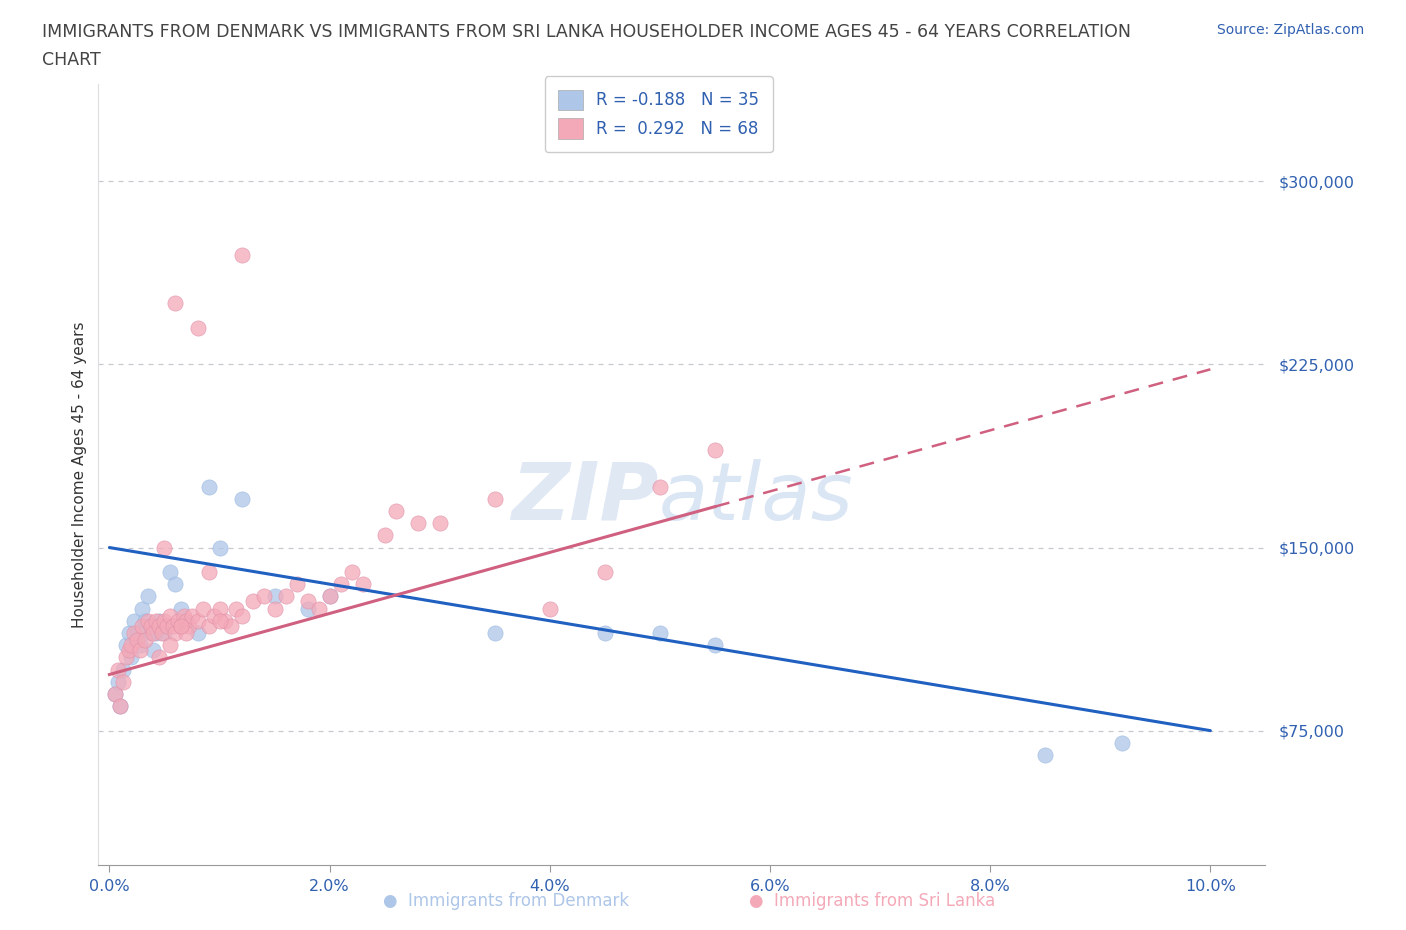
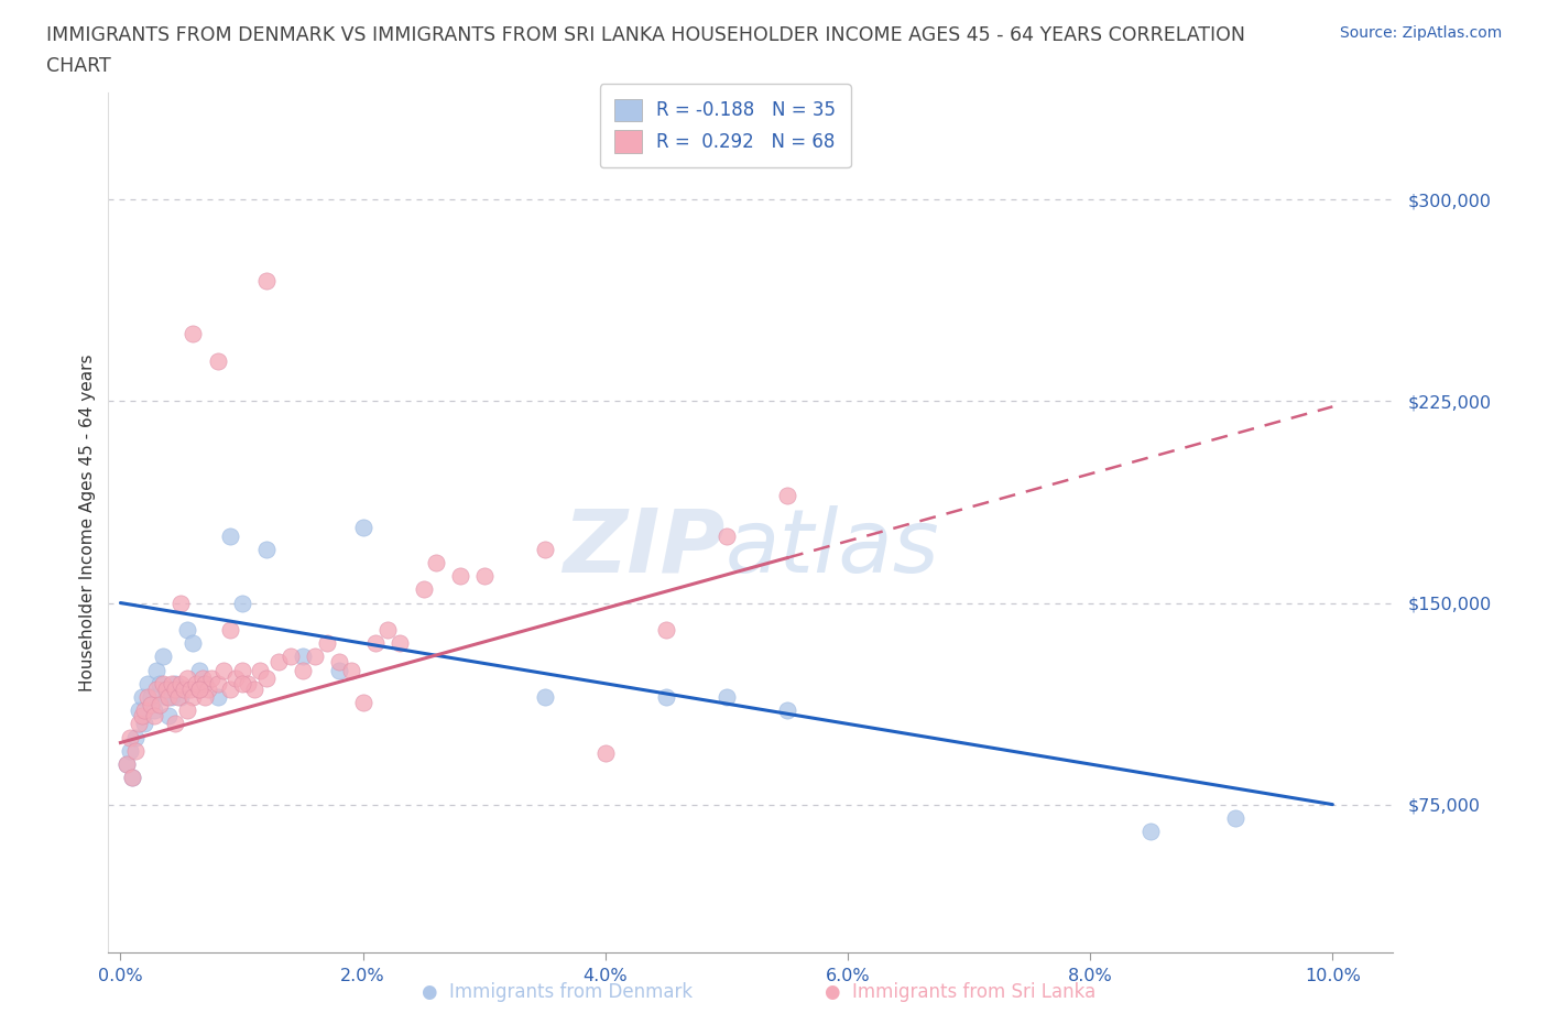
R = -0.188 N = 35/2.0%: $130,000 -> $178,000
R = 0.292 N = 68/2.0%: $130,000 -> $113,000
R = 0.292 N = 68/4.0%: $125,000 -> $94,000
